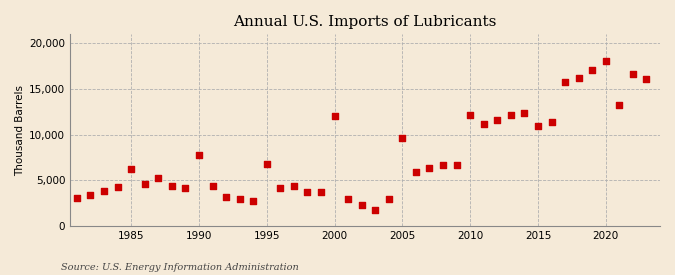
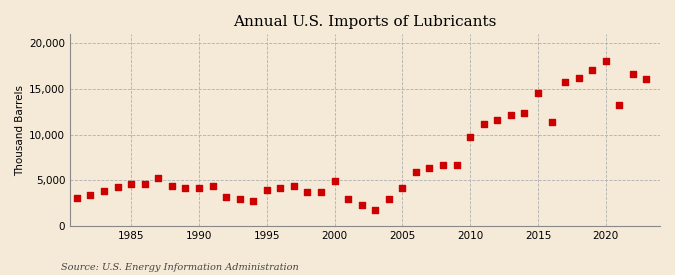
1985: 6,200 -> 4,600
1990: 7,800 -> 4,100
1995: 6,800 -> 3,900
2000: 12,000 -> 4,900
2005: 9,600 -> 4,200
2010: 12,200 -> 9,700
2015: 11,000 -> 14,600
